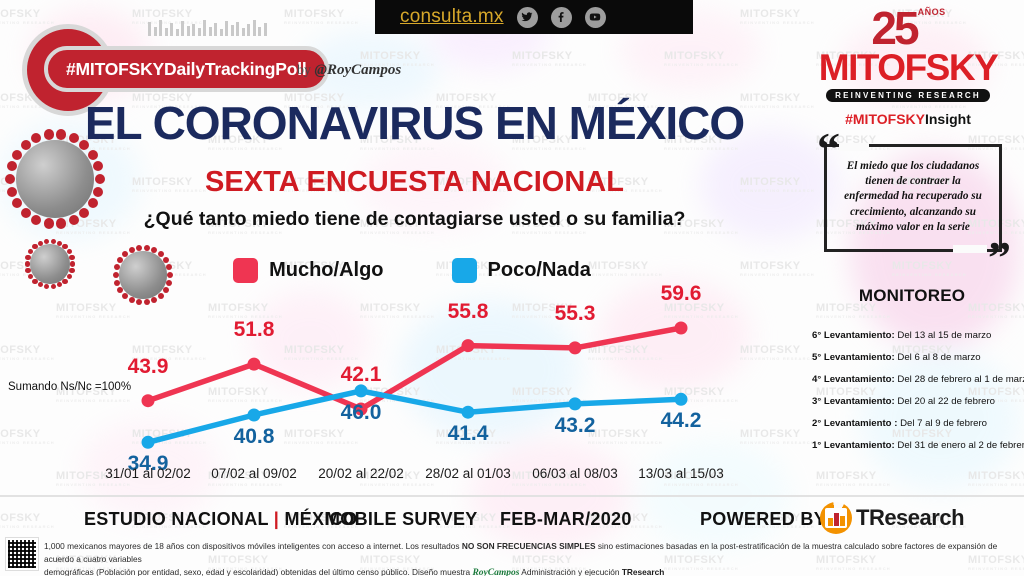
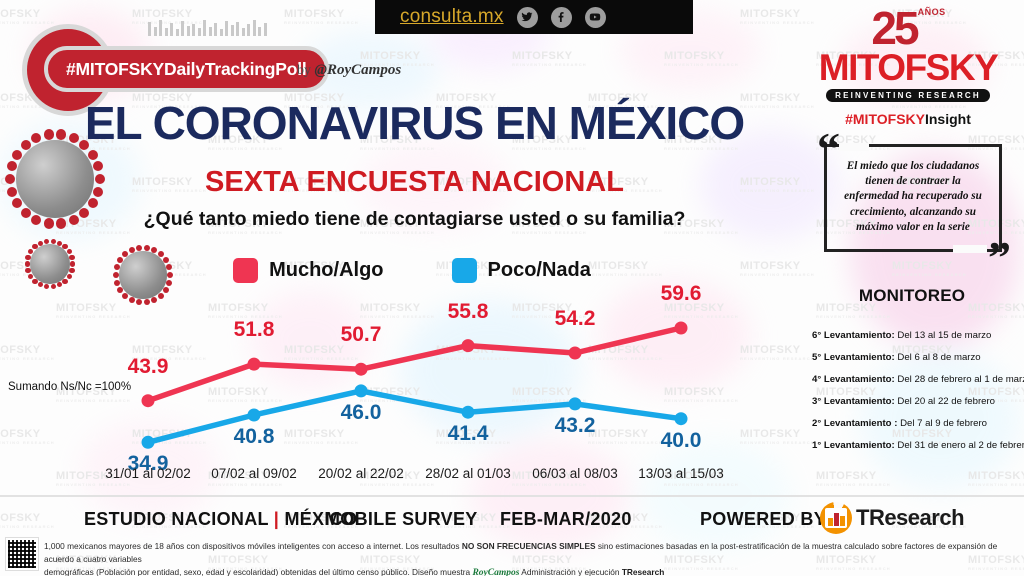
Mucho/Algo/20/02 al 22/02: 42.1 -> 50.7
Mucho/Algo/06/03 al 08/03: 55.3 -> 54.2
Poco/Nada/13/03 al 15/03: 44.2 -> 40.0
